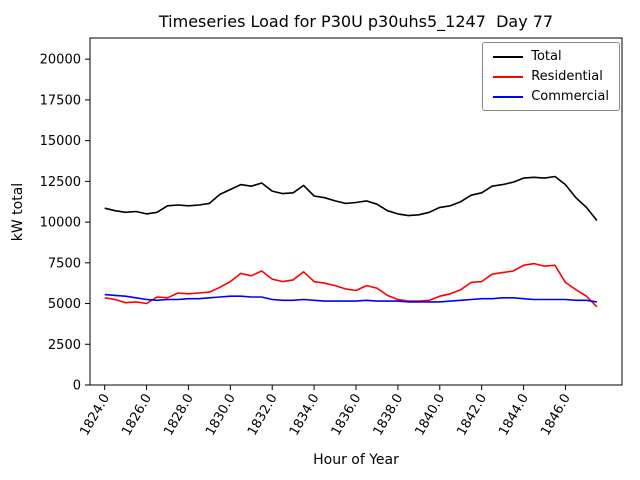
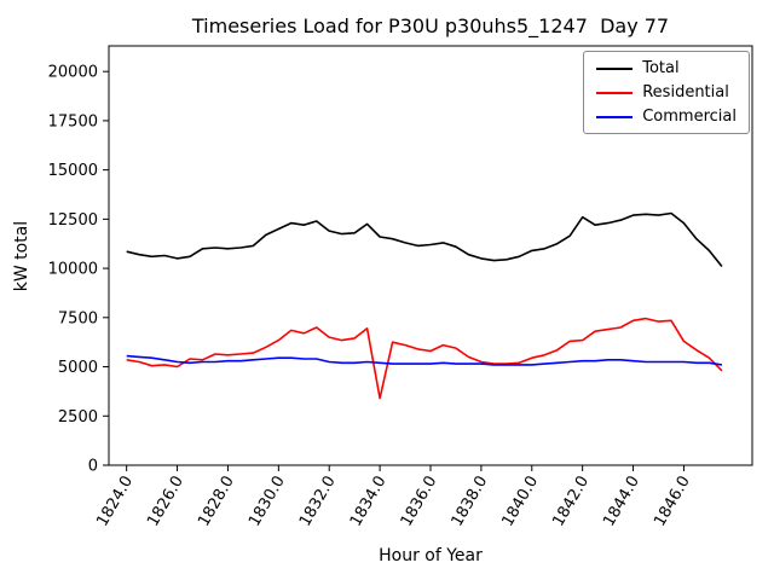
Residential/1834.0: 6400 -> 3400
Total/1842.0: 11800 -> 12600
